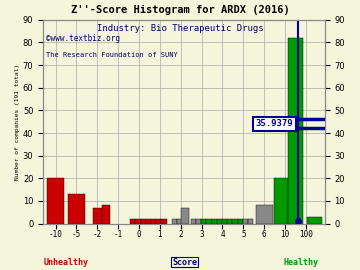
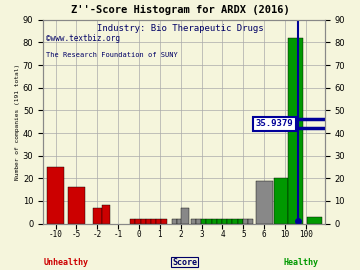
-10: 20 -> 25
-5: 13 -> 16
6: 8 -> 19
